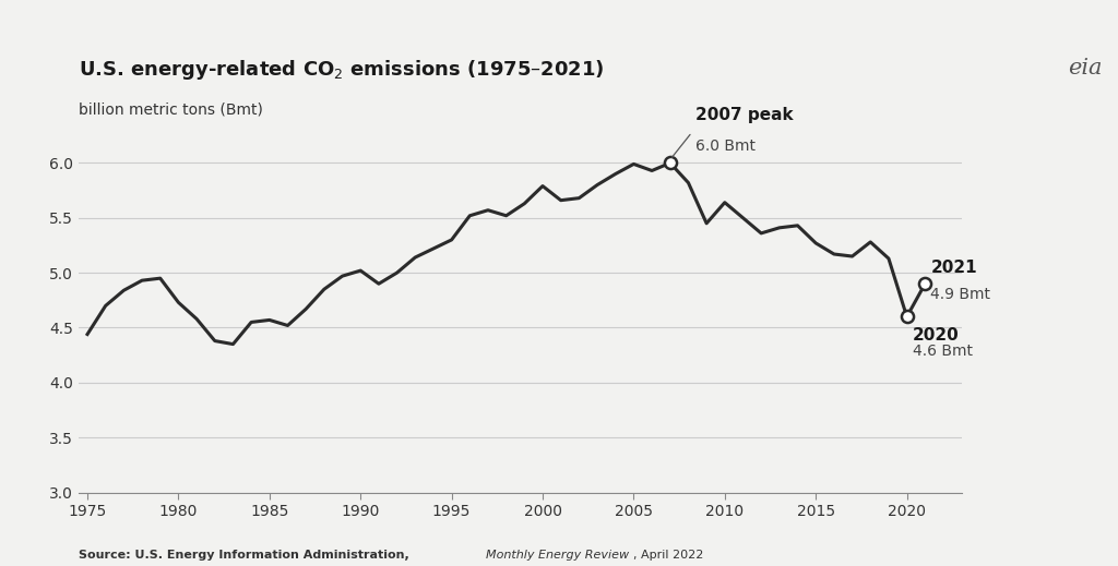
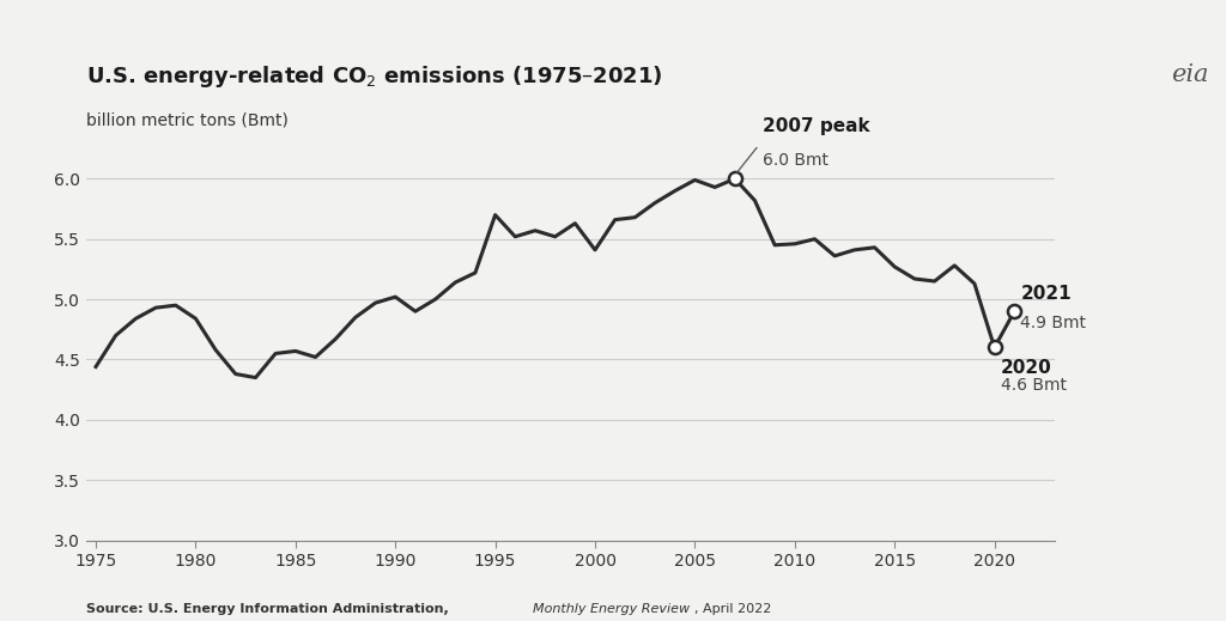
1980: 4.73 -> 4.84
1995: 5.30 -> 5.70
2000: 5.79 -> 5.41
2010: 5.64 -> 5.46
